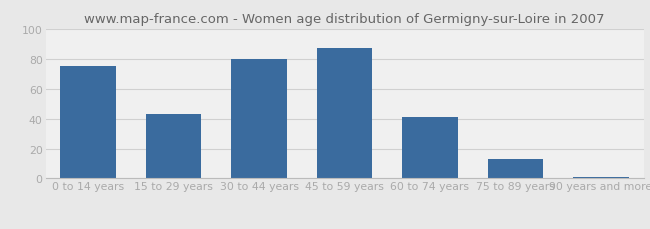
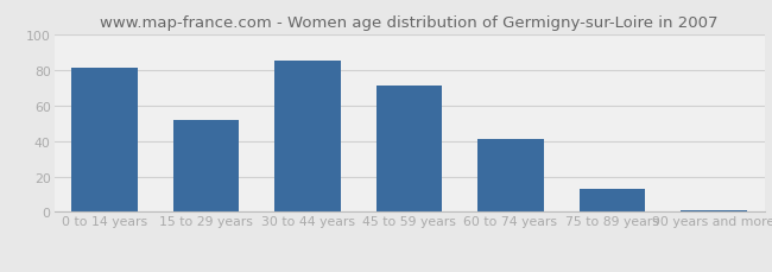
0 to 14 years: 75 -> 81
15 to 29 years: 43 -> 52
30 to 44 years: 80 -> 85
45 to 59 years: 87 -> 71
